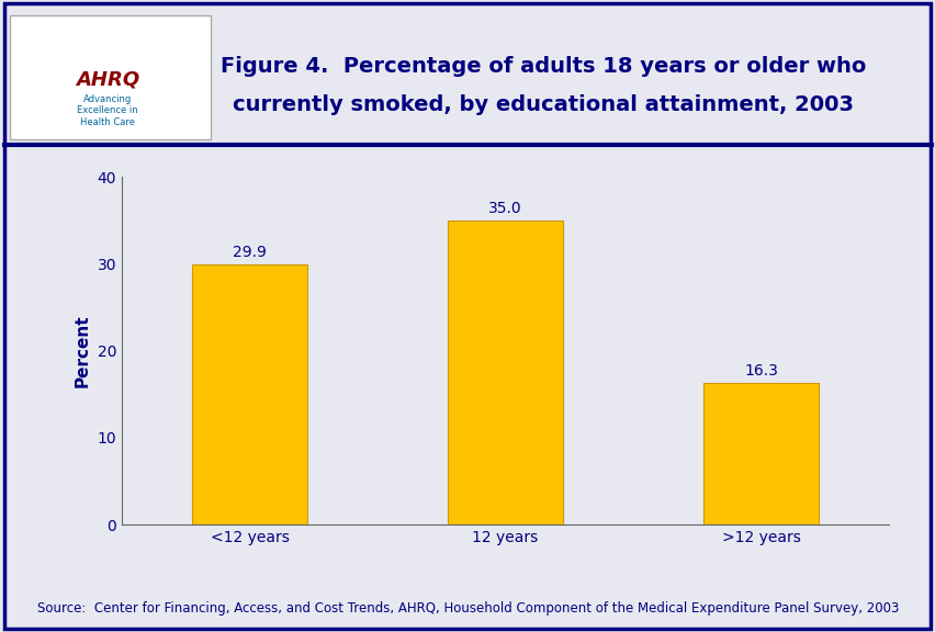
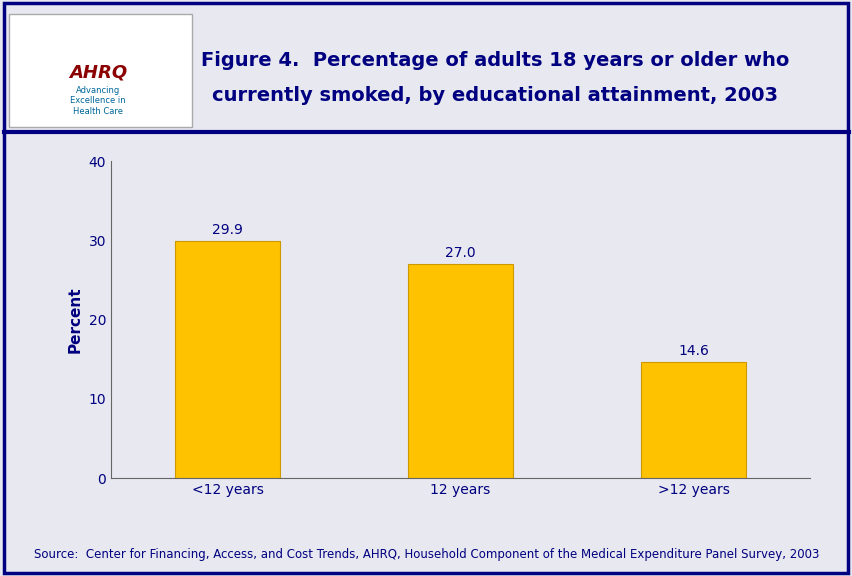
12 years: 35.0 -> 27.0
>12 years: 16.3 -> 14.6
